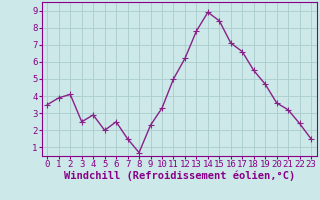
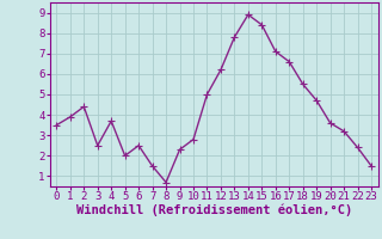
2: 4.1 -> 4.4
4: 2.9 -> 3.7
10: 3.3 -> 2.8
